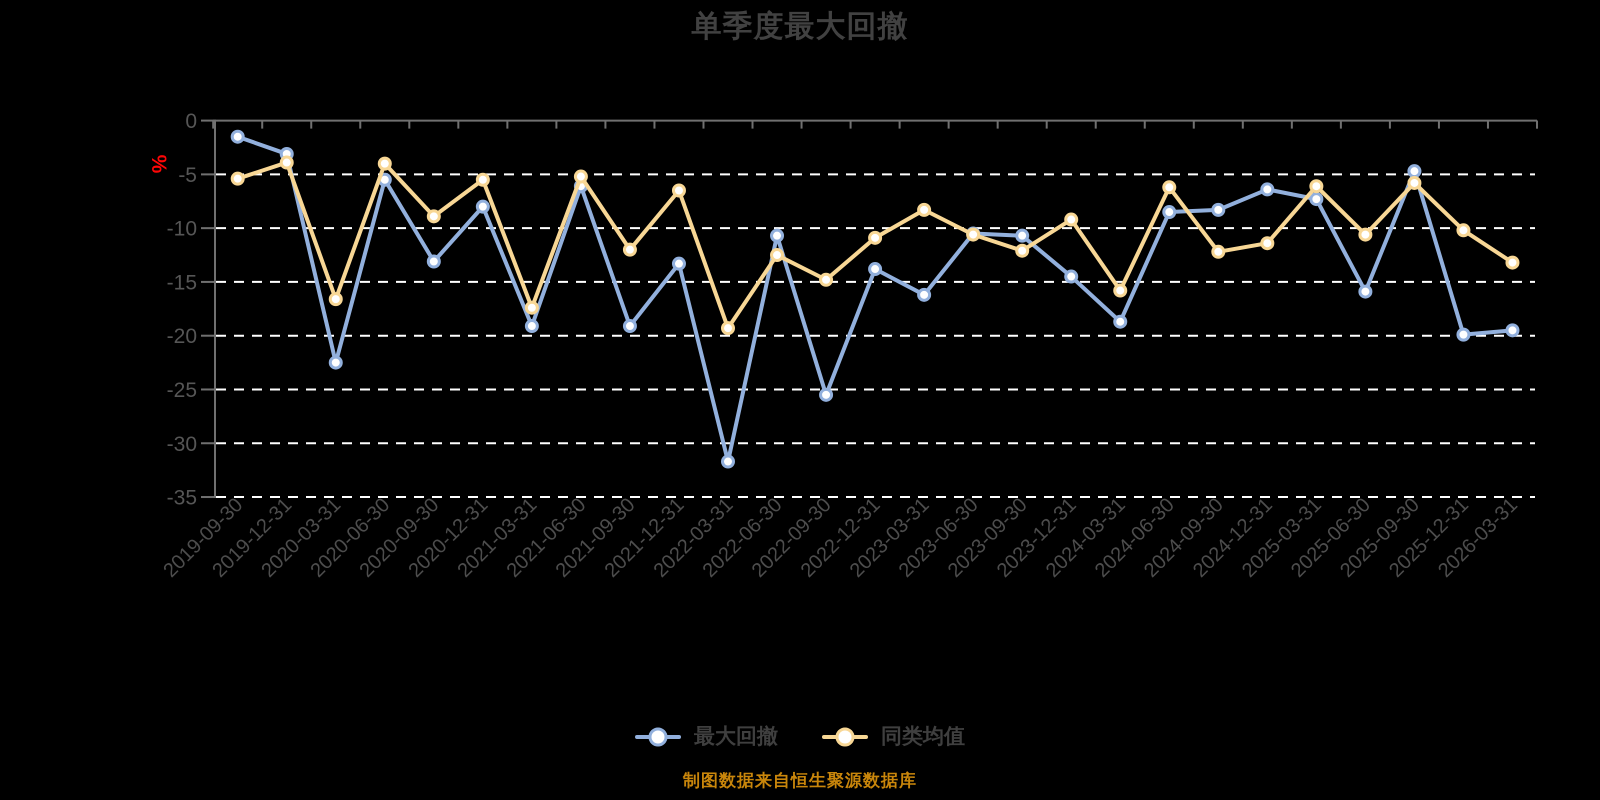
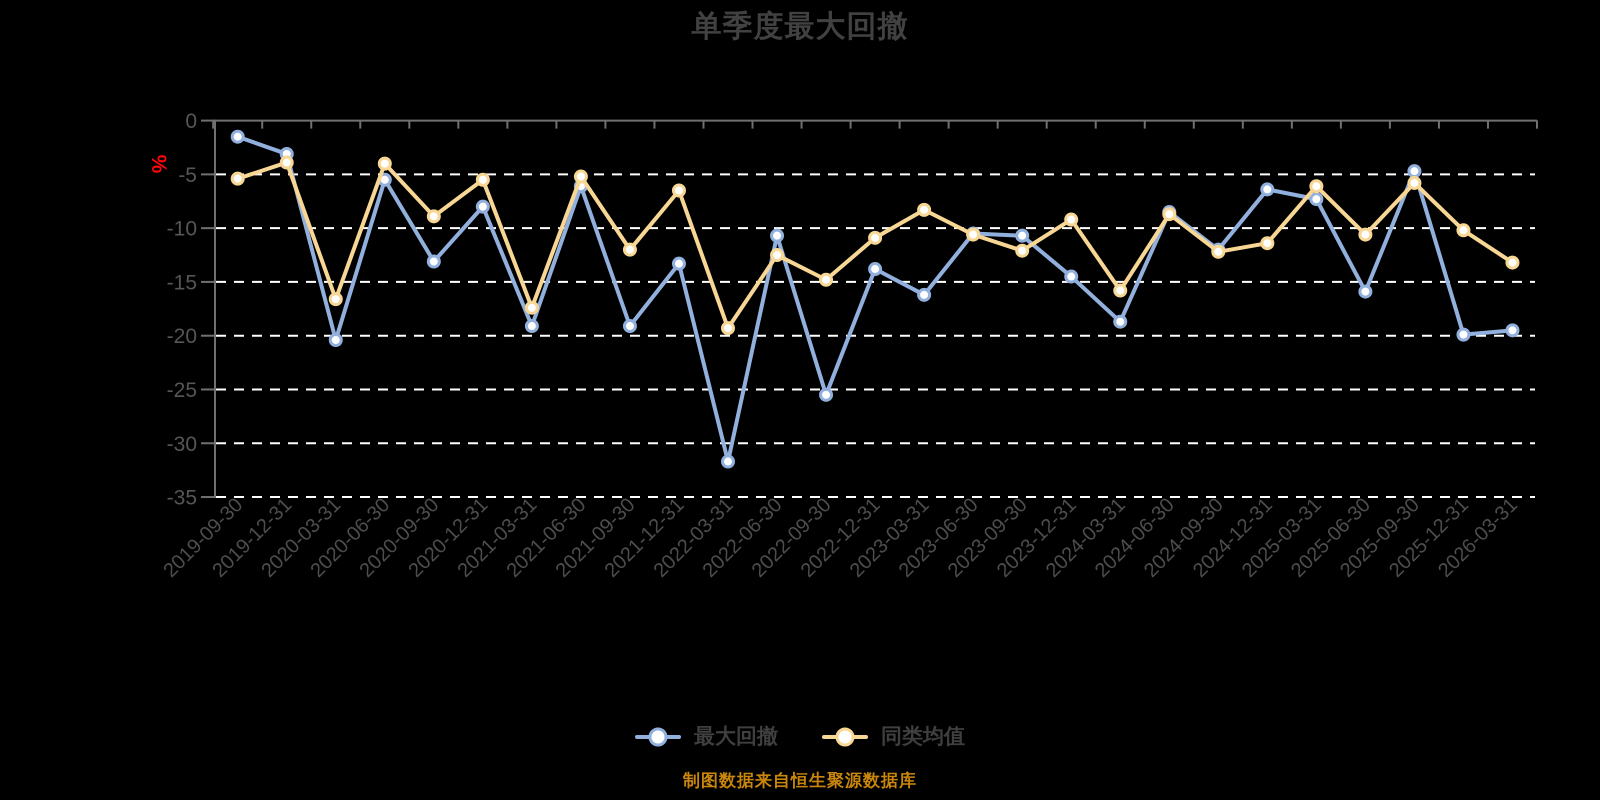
最大回撤/2020-03-31: -22.5 -> -20.4
同类均值/2024-06-30: -6.2 -> -8.7
最大回撤/2024-09-30: -8.3 -> -12.0
